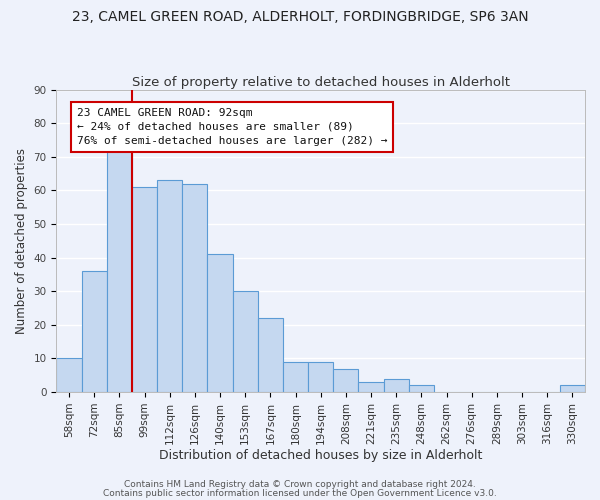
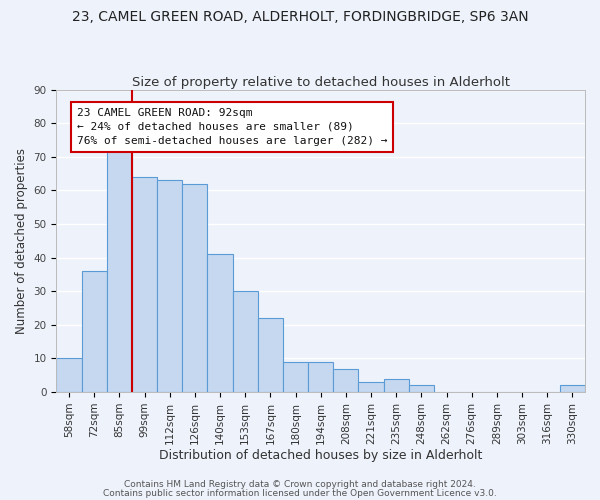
99sqm: 61 -> 64
